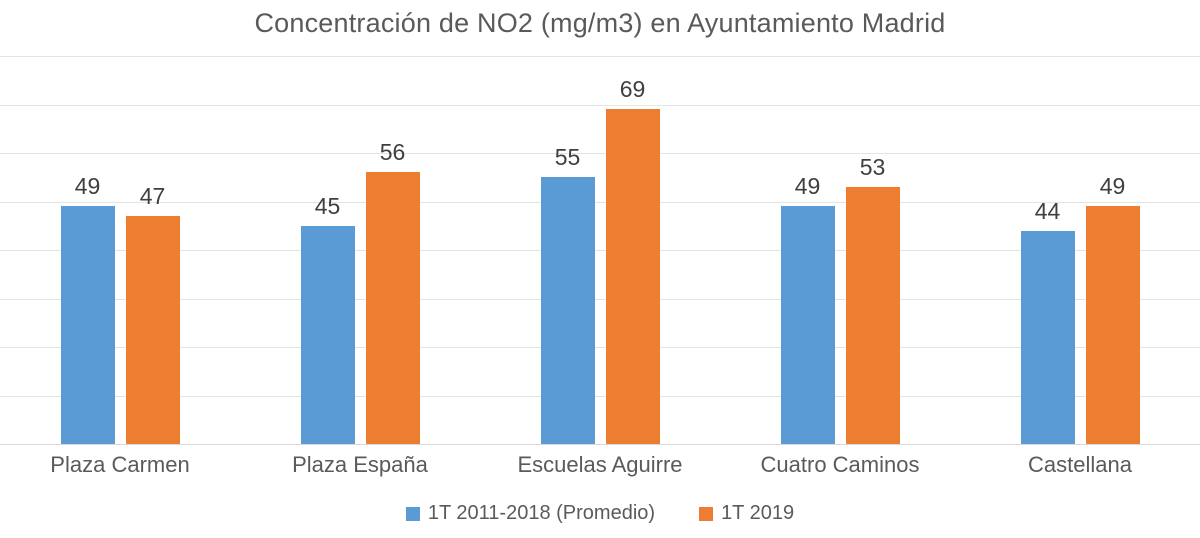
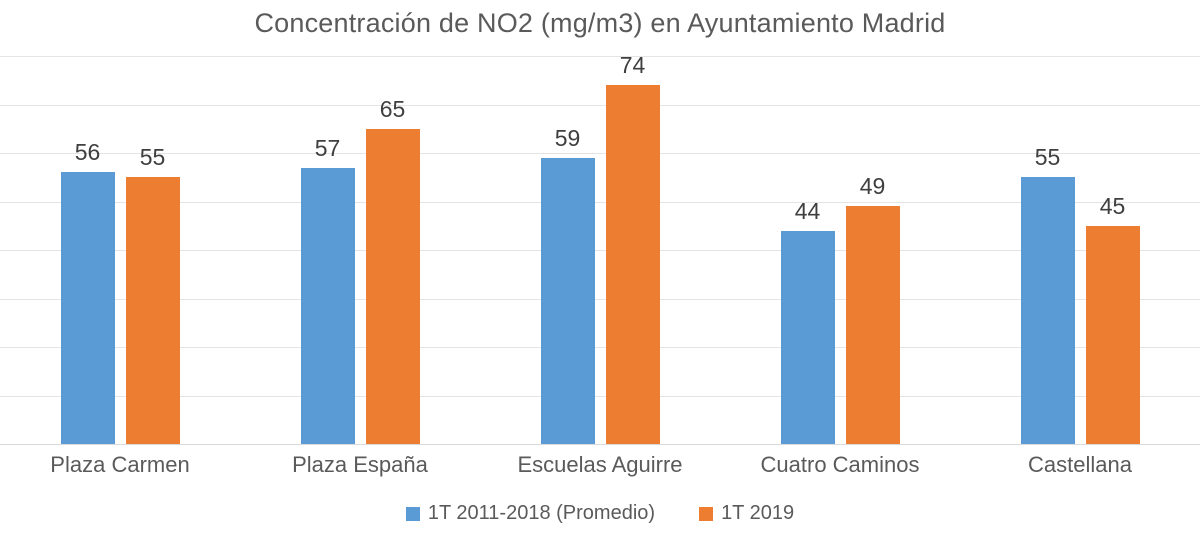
1T 2011-2018 (Promedio)/Plaza Carmen: 49 -> 56
1T 2019/Plaza Carmen: 47 -> 55
1T 2011-2018 (Promedio)/Plaza España: 45 -> 57
1T 2019/Plaza España: 56 -> 65
1T 2011-2018 (Promedio)/Escuelas Aguirre: 55 -> 59
1T 2019/Escuelas Aguirre: 69 -> 74
1T 2011-2018 (Promedio)/Cuatro Caminos: 49 -> 44
1T 2019/Cuatro Caminos: 53 -> 49
1T 2011-2018 (Promedio)/Castellana: 44 -> 55
1T 2019/Castellana: 49 -> 45
